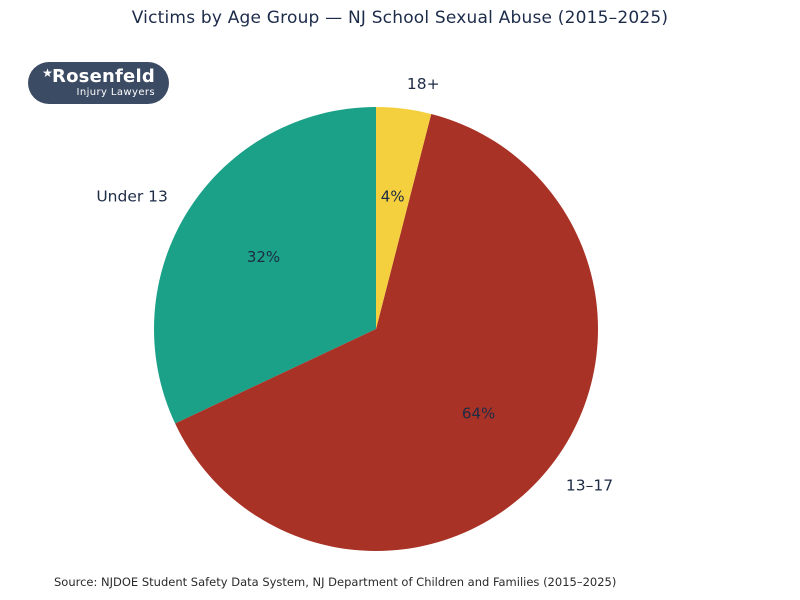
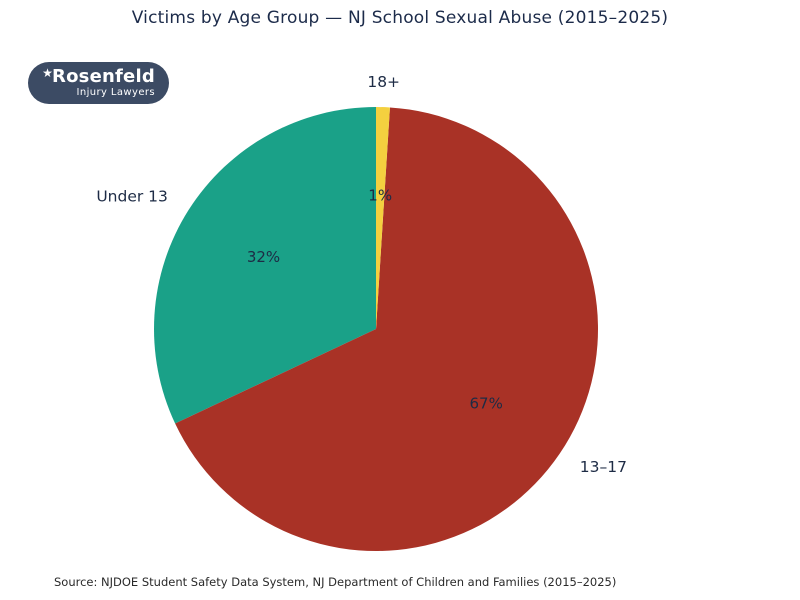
13–17: 64% -> 67%
18+: 4% -> 1%
